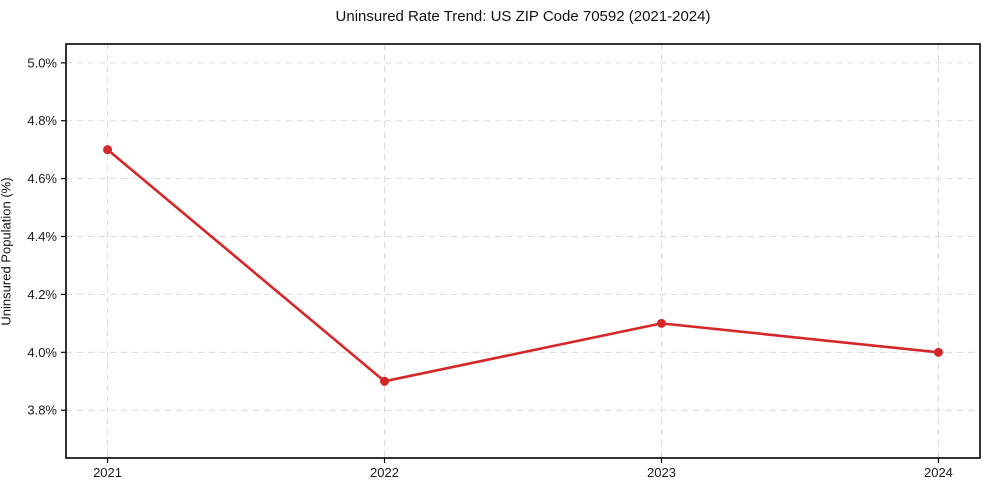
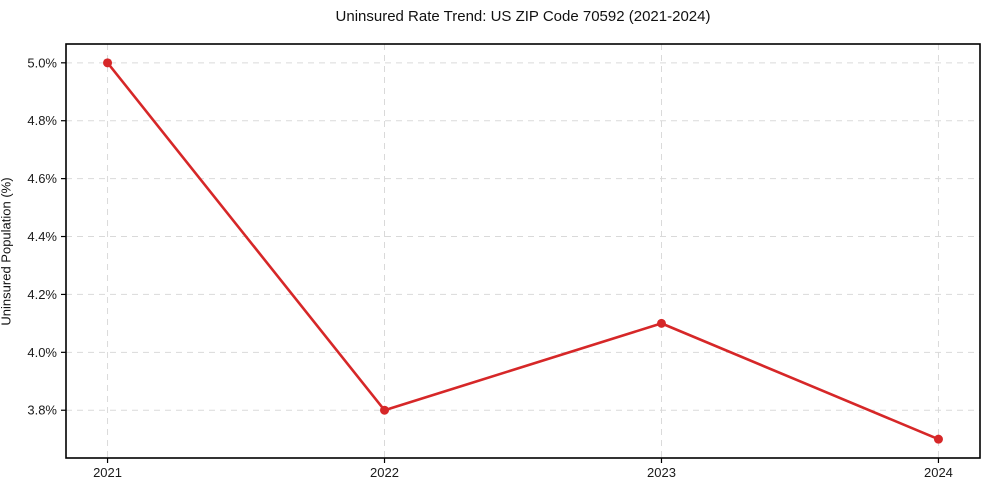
2021: 4.7% -> 5.0%
2022: 3.9% -> 3.8%
2024: 4.0% -> 3.7%
